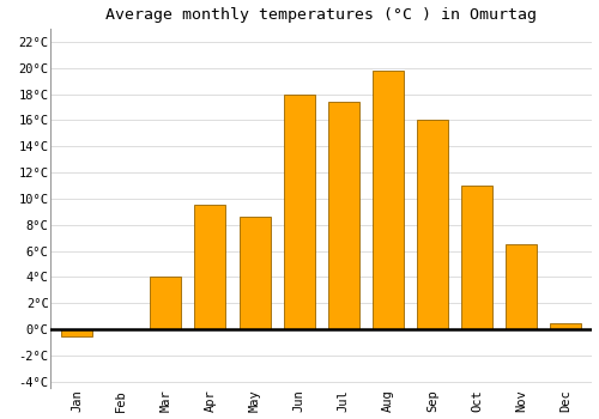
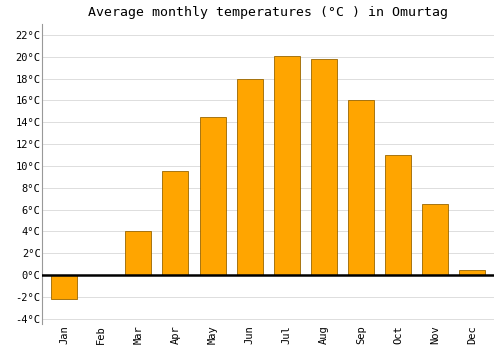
Jan: -0.5°C -> -2.2°C
May: 8.6°C -> 14.5°C
Jul: 17.4°C -> 20.1°C
